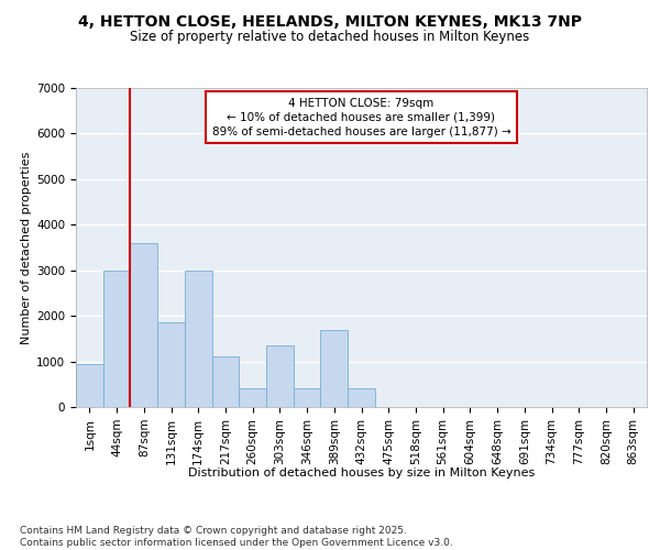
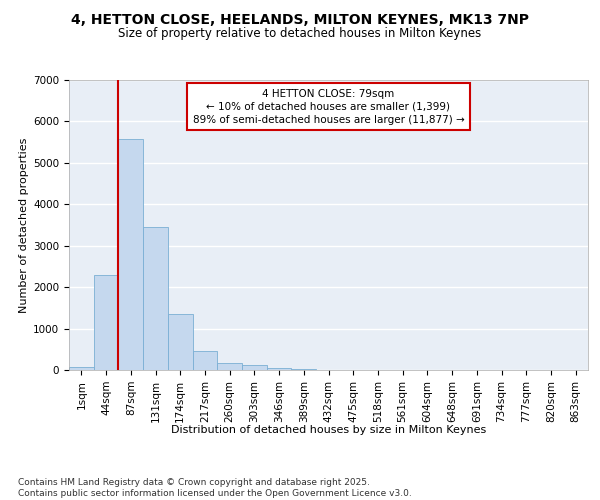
1sqm: 950 -> 80
44sqm: 3000 -> 2300
87sqm: 3600 -> 5580
131sqm: 1850 -> 3450
174sqm: 3000 -> 1350
217sqm: 1100 -> 460
260sqm: 400 -> 160
303sqm: 1350 -> 120
346sqm: 400 -> 60
389sqm: 1700 -> 20
432sqm: 400 -> 0
